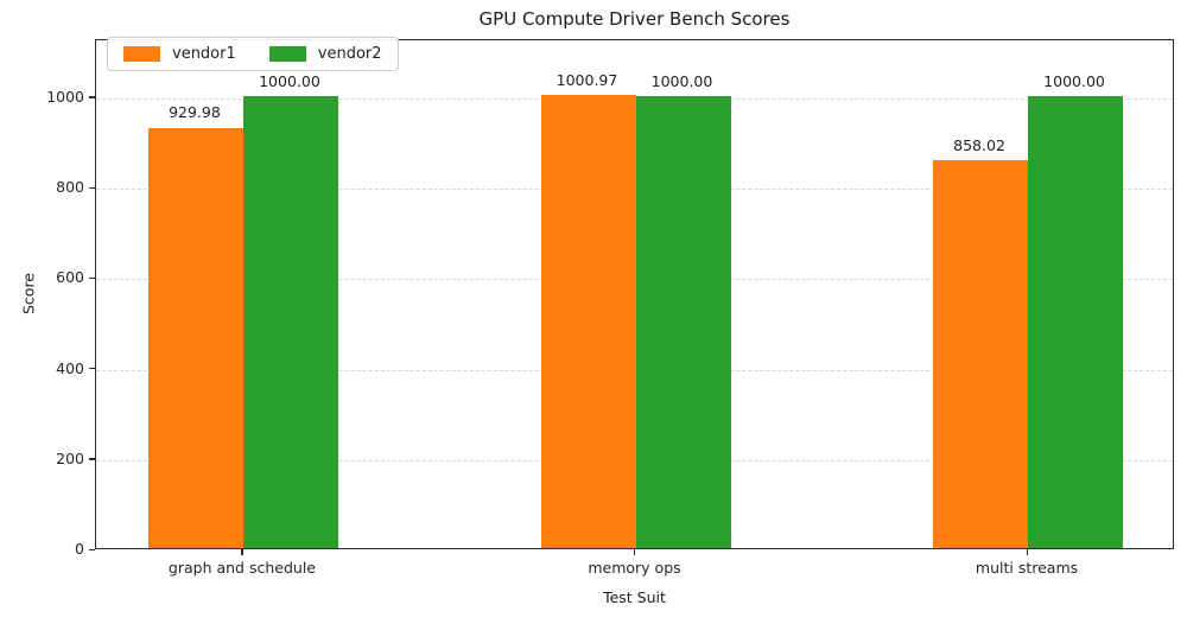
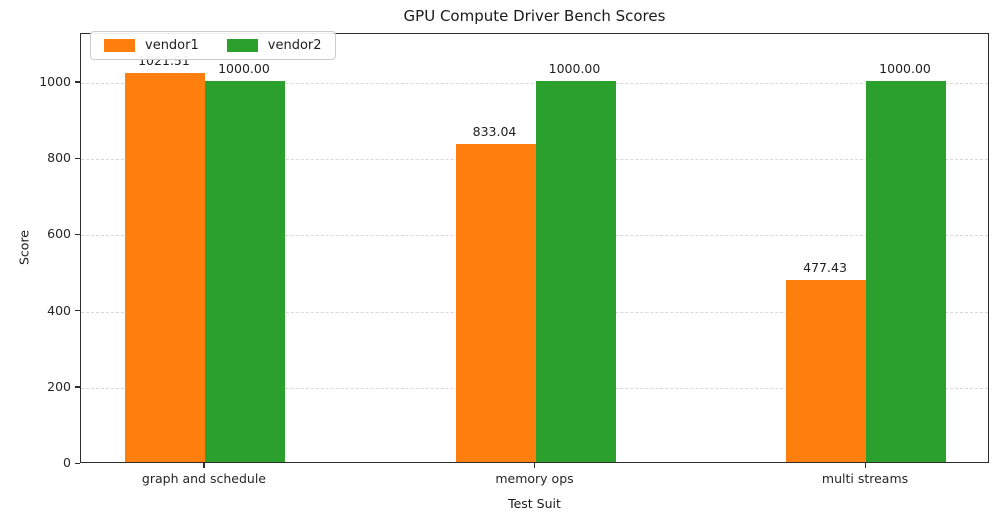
vendor1/graph and schedule: 929.98 -> 1021.51
vendor1/memory ops: 1000.97 -> 833.04
vendor1/multi streams: 858.02 -> 477.43
